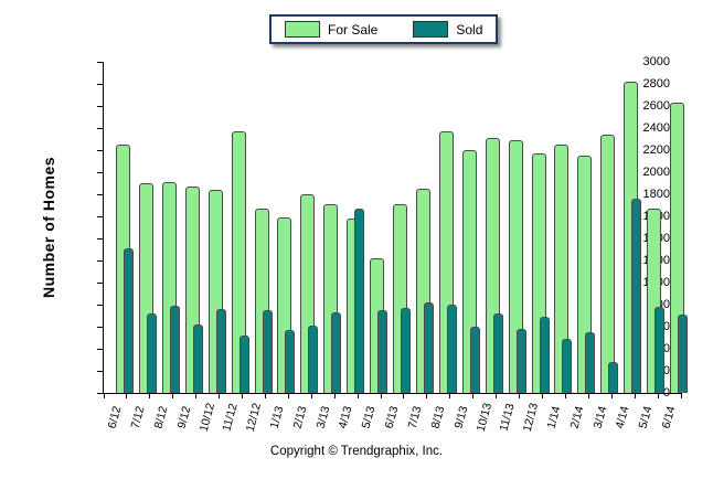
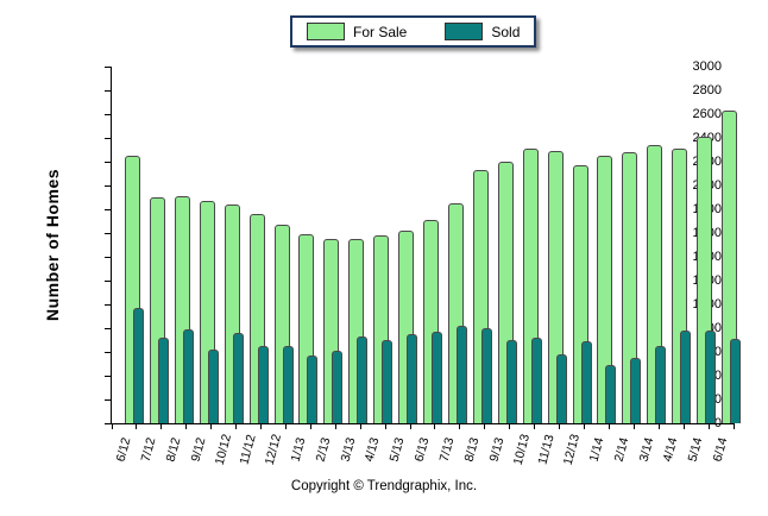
Sold/6/12: 1310 -> 970
For Sale/11/12: 2370 -> 1760
Sold/11/12: 520 -> 650
Sold/12/12: 750 -> 650
For Sale/2/13: 1800 -> 1550
For Sale/3/13: 1710 -> 1550
Sold/4/13: 1670 -> 700
For Sale/5/13: 1220 -> 1620
For Sale/8/13: 2370 -> 2130
Sold/9/13: 600 -> 700
For Sale/2/14: 2150 -> 2280
Sold/3/14: 280 -> 650
For Sale/4/14: 2820 -> 2310
Sold/4/14: 1760 -> 780
For Sale/5/14: 1670 -> 2410
